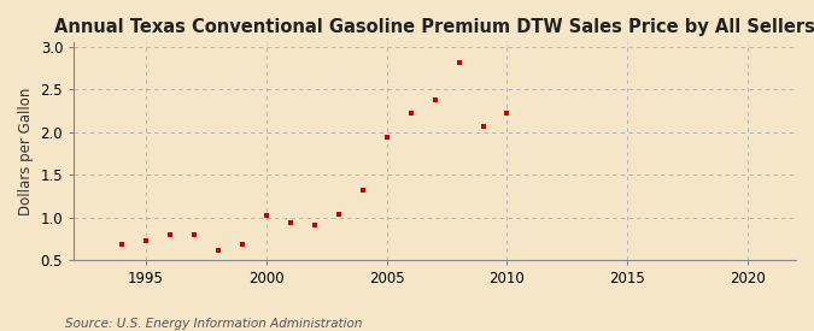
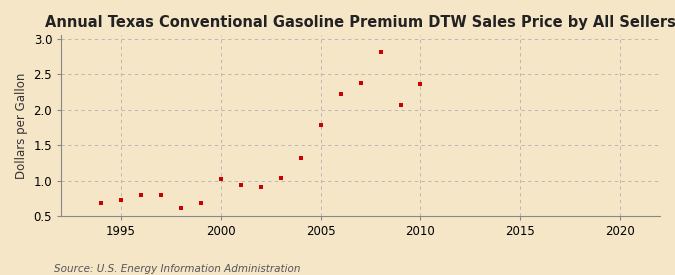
2005: 1.94 -> 1.79
2010: 2.22 -> 2.36
